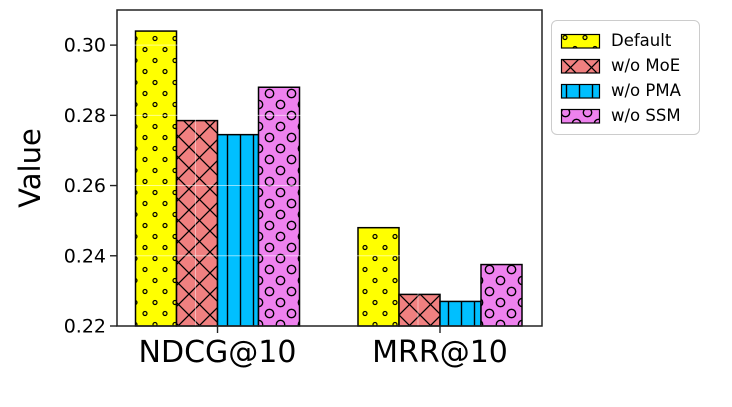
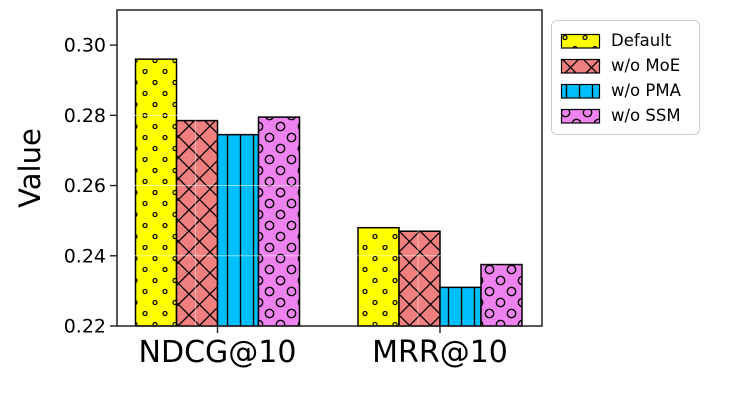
Default/NDCG@10: 0.304 -> 0.296
w/o SSM/NDCG@10: 0.288 -> 0.280
w/o MoE/MRR@10: 0.229 -> 0.247
w/o PMA/MRR@10: 0.227 -> 0.231
